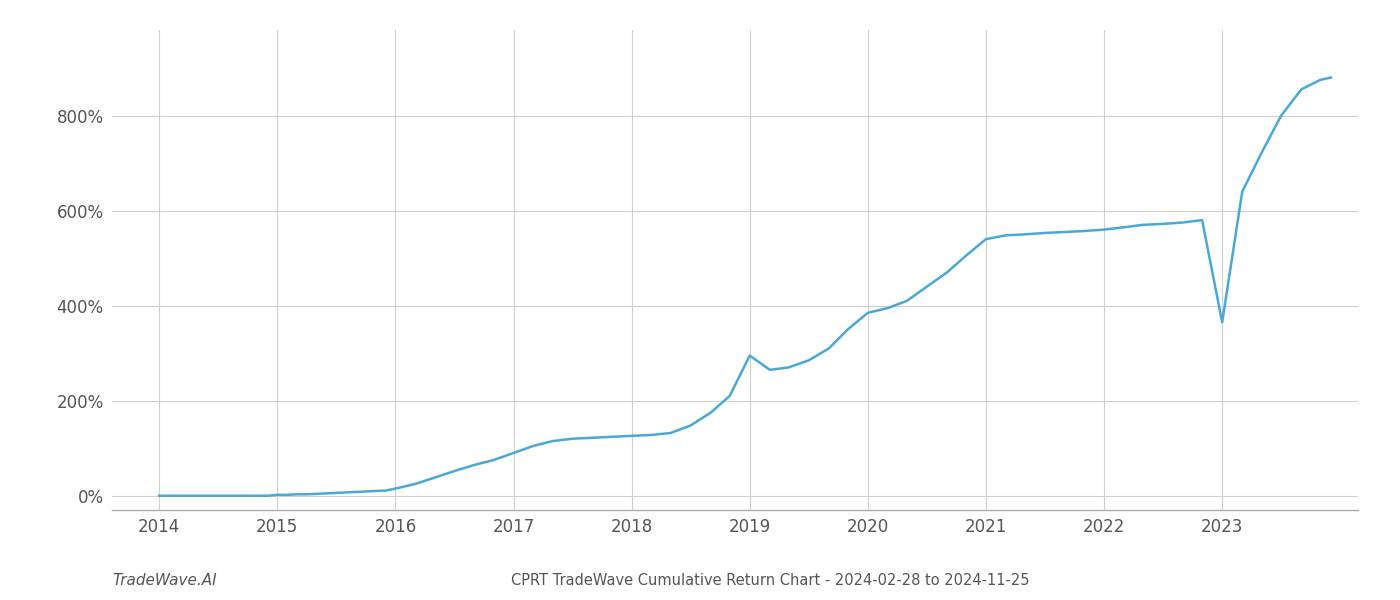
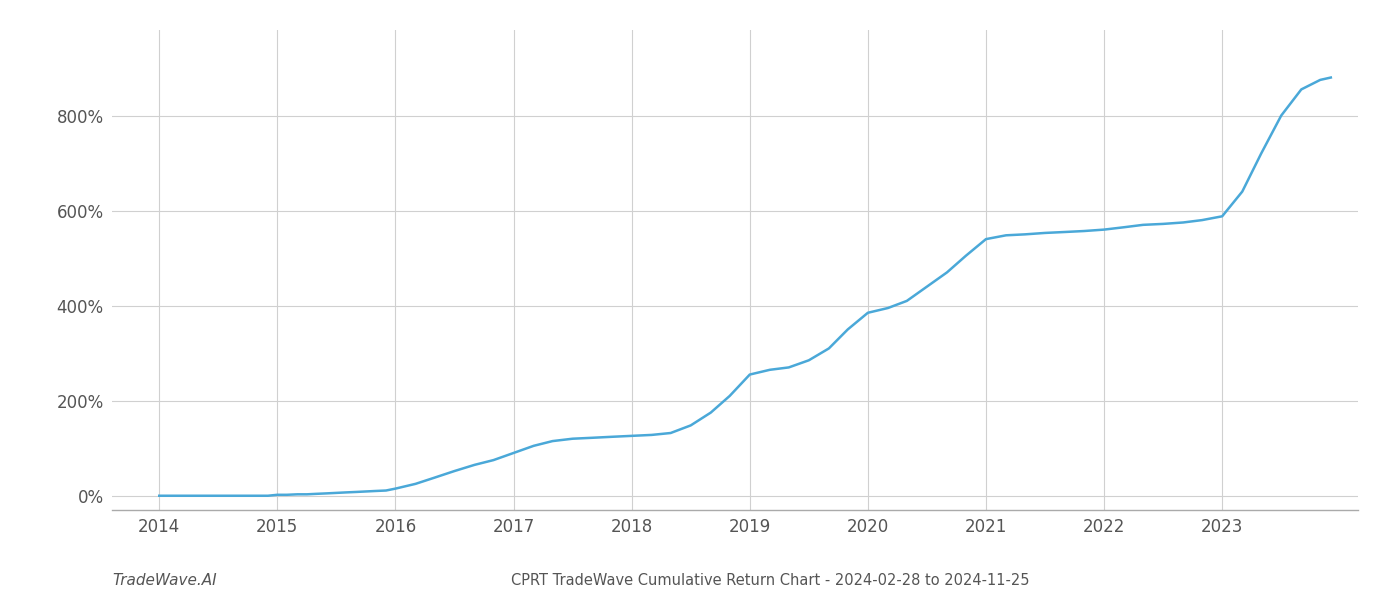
2019: 295% -> 255%
2023: 365% -> 588%
